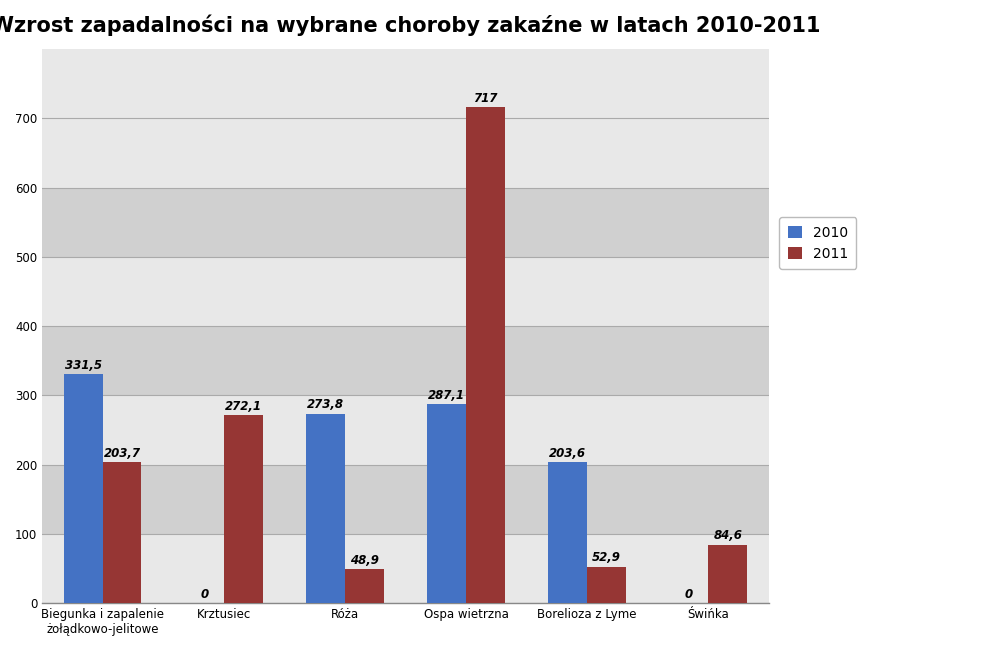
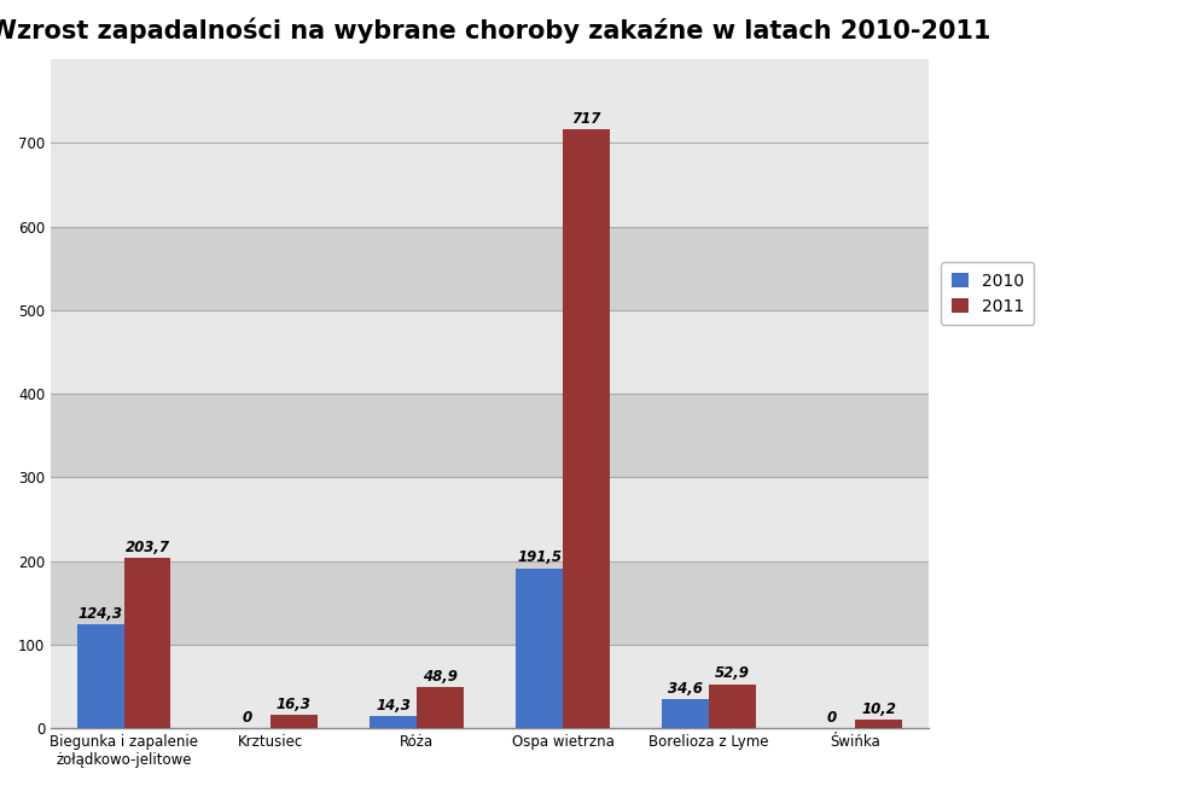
2010/Biegunka i zapalenie żołądkowo-jelitowe: 331,5 -> 124,3
2011/Krztusiec: 272,1 -> 16,3
2010/Róża: 273,8 -> 14,3
2010/Ospa wietrzna: 287,1 -> 191,5
2010/Borelioza z Lyme: 203,6 -> 34,6
2011/Świńka: 84,6 -> 10,2
